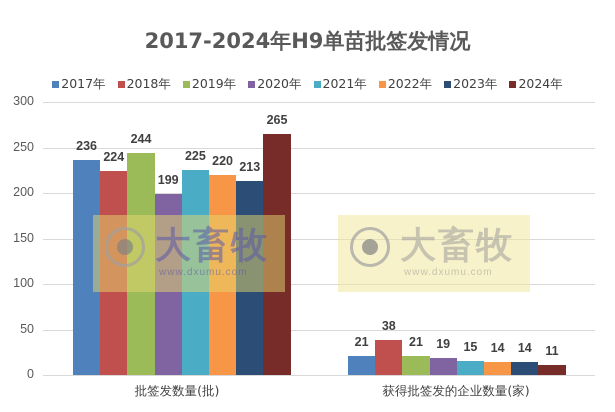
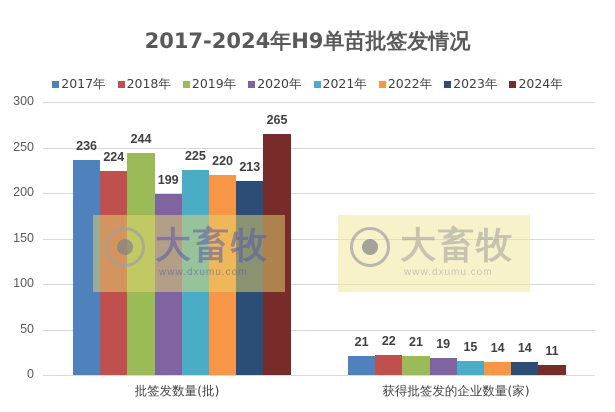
2018年/获得批签发的企业数量(家): 38 -> 22
